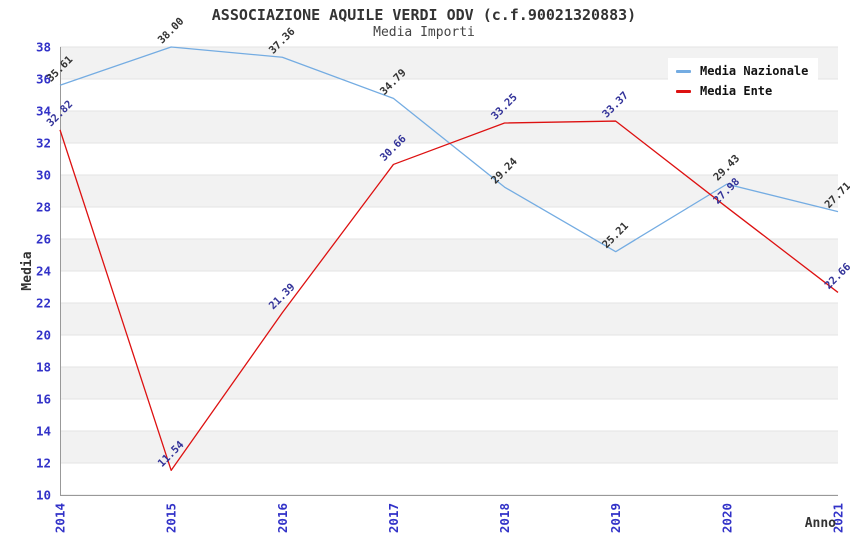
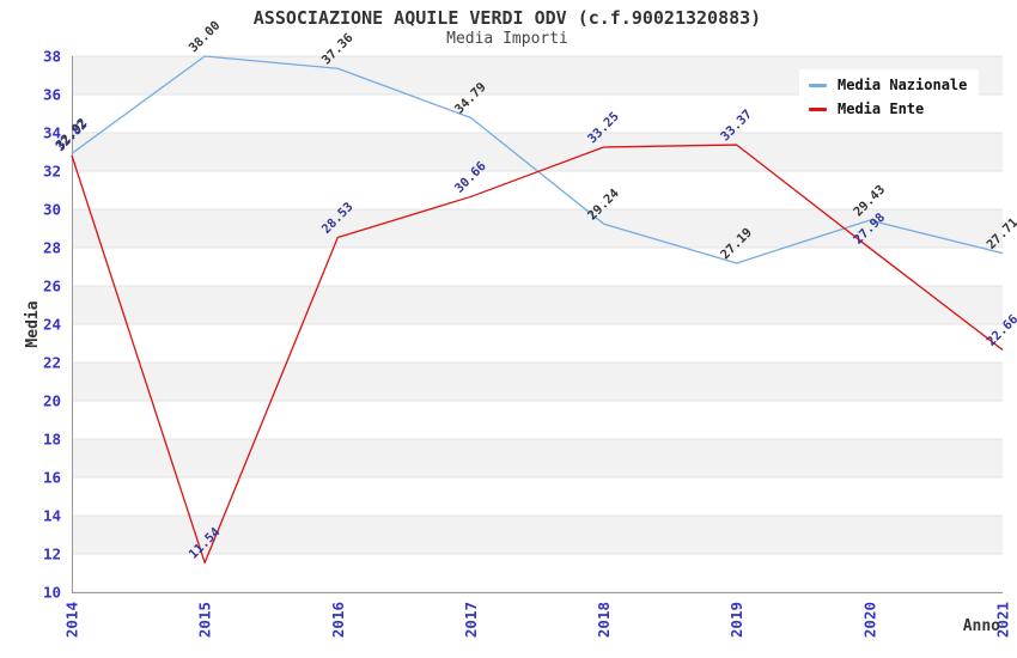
Media Nazionale/2014: 35.61 -> 32.92
Media Ente/2016: 21.39 -> 28.53
Media Nazionale/2019: 25.21 -> 27.19
